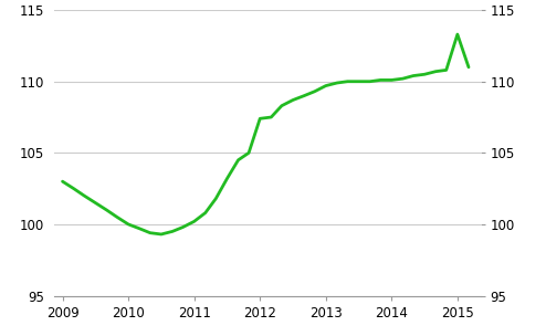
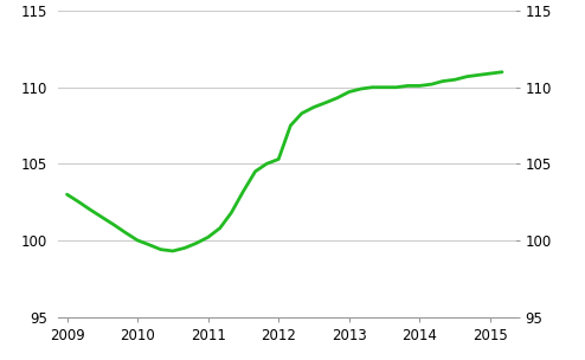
2012: 107.4 -> 105.3
2015: 113.3 -> 110.9
